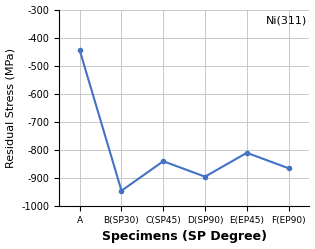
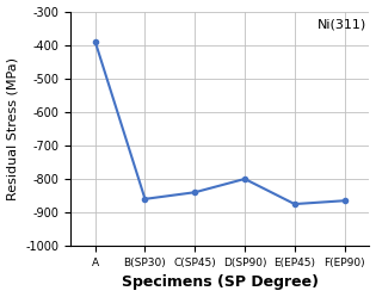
A: -445 -> -390
B(SP30): -945 -> -860
D(SP90): -895 -> -800
E(EP45): -810 -> -875
